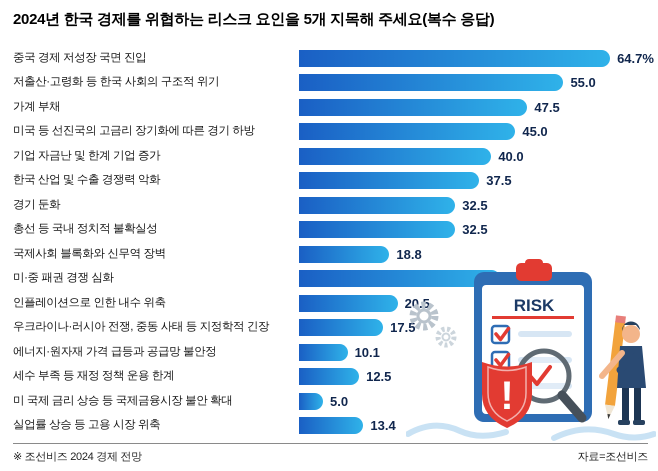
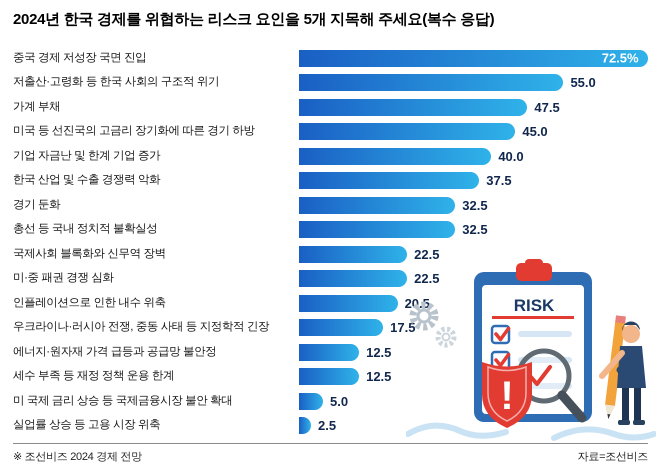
중국 경제 저성장 국면 진입: 64.7% -> 72.5%
국제사회 블록화와 신무역 장벽: 18.8 -> 22.5
미·중 패권 경쟁 심화: 41.8 -> 22.5
에너지·원자재 가격 급등과 공급망 불안정: 10.1 -> 12.5
실업률 상승 등 고용 시장 위축: 13.4 -> 2.5
